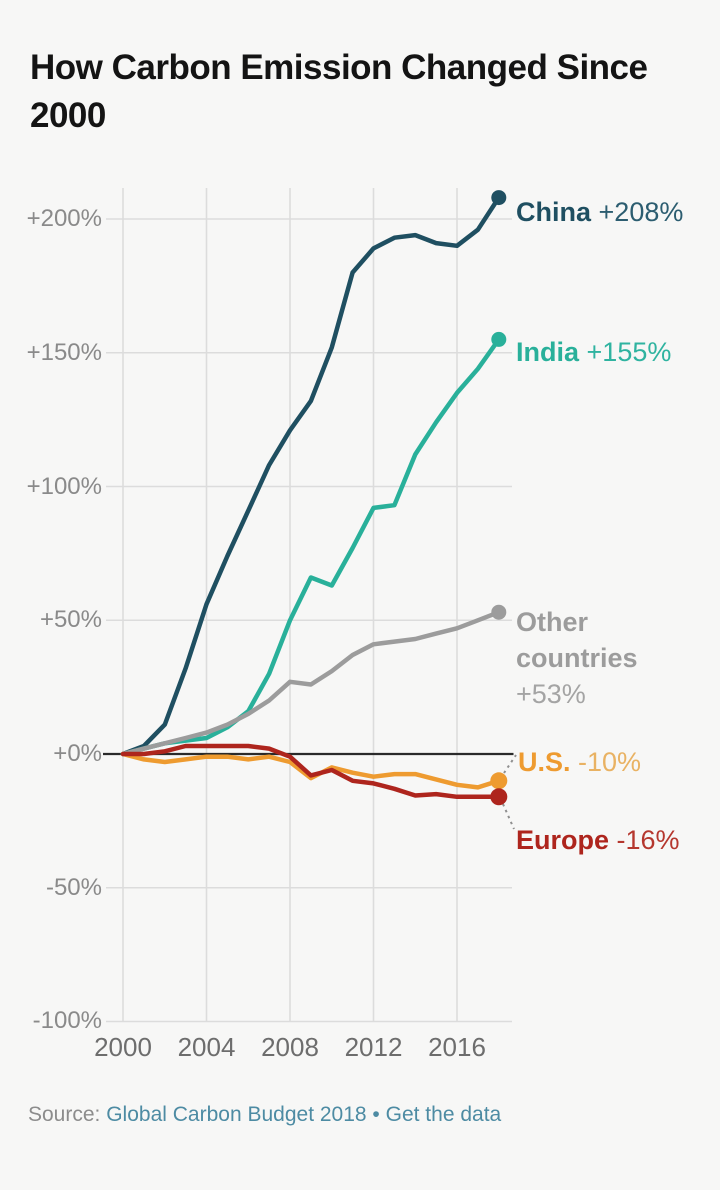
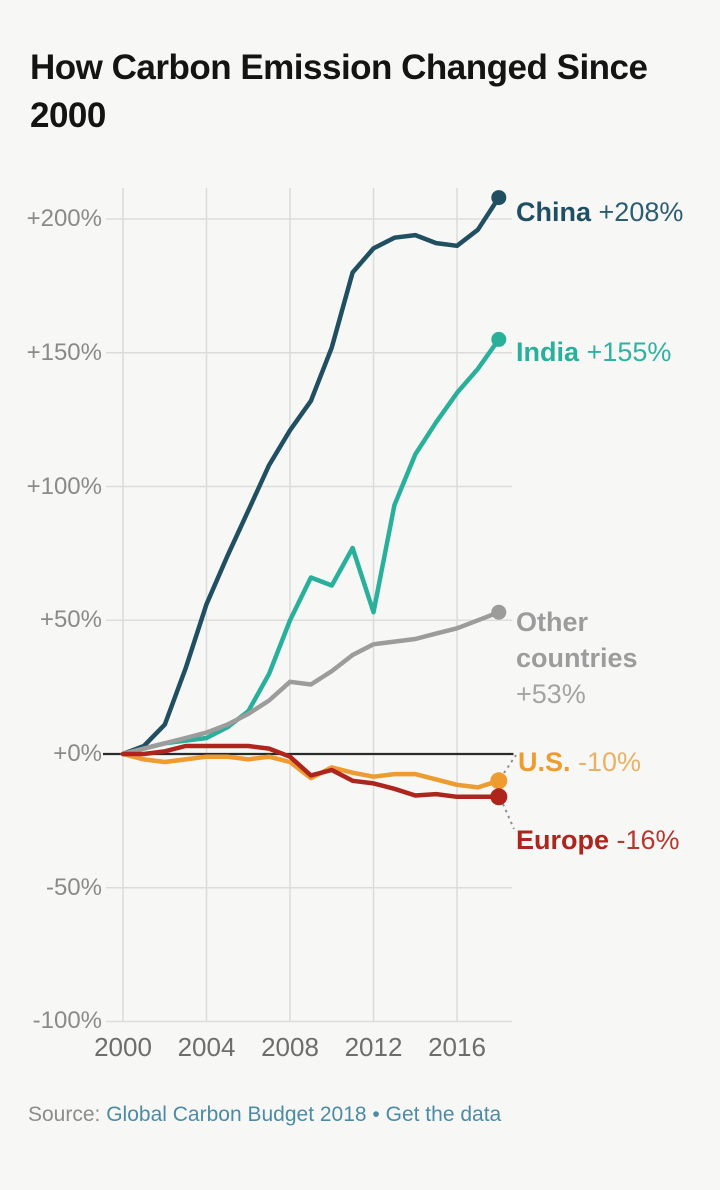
India/2012: 92% -> 53%
